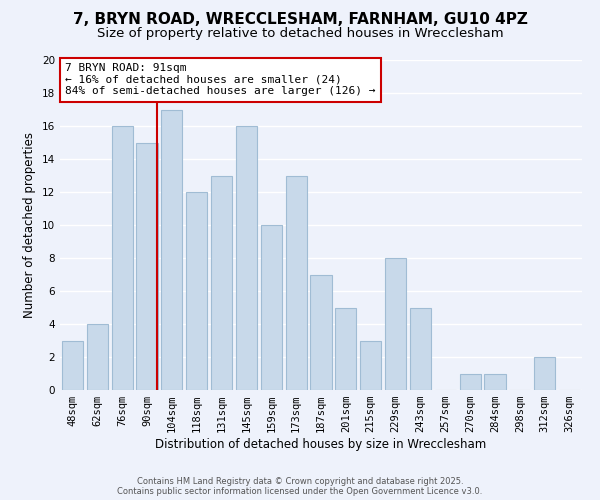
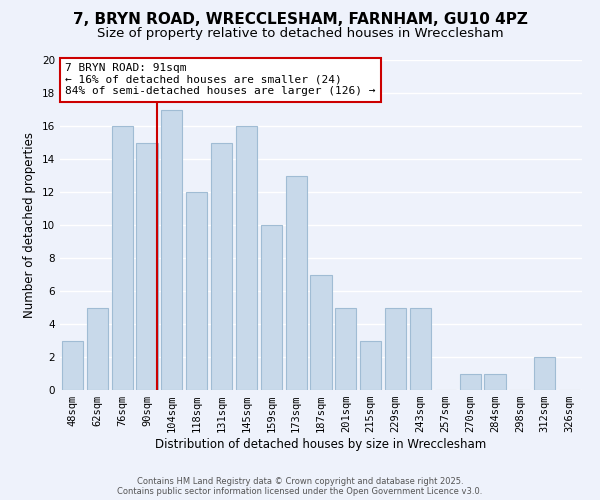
62sqm: 4 -> 5
131sqm: 13 -> 15
229sqm: 8 -> 5
